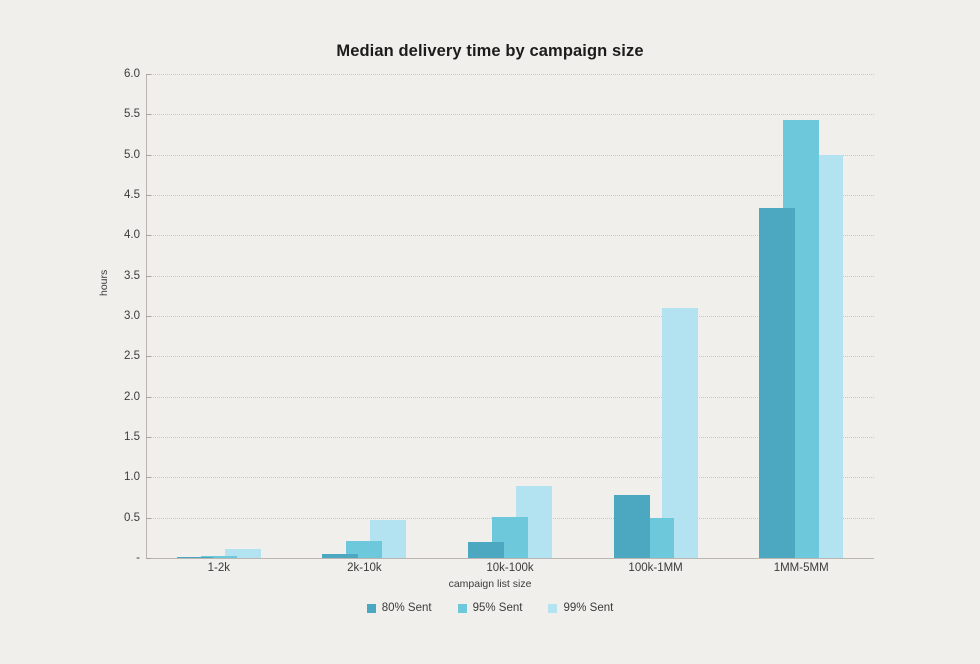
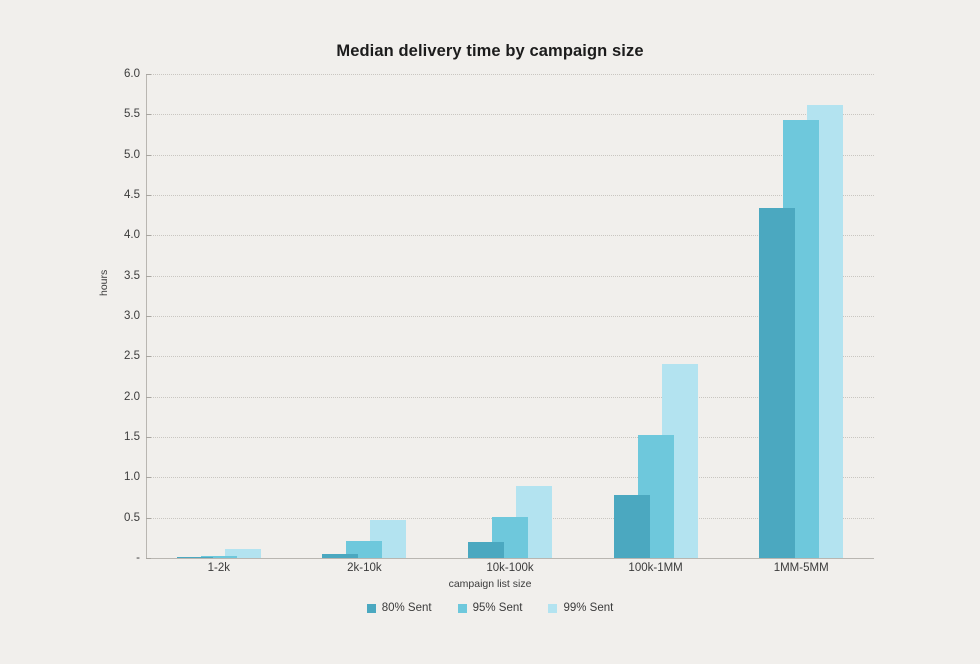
95% Sent/100k-1MM: 0.5 -> 1.5
99% Sent/100k-1MM: 3.1 -> 2.4
99% Sent/1MM-5MM: 5.0 -> 5.6
